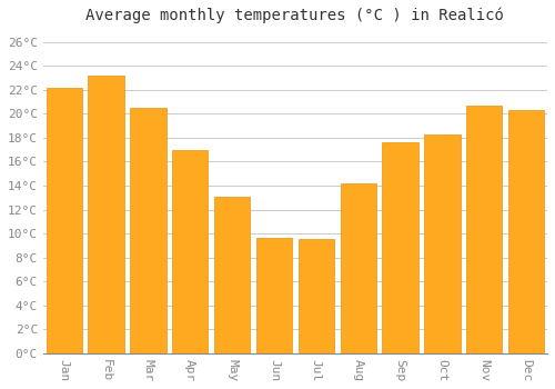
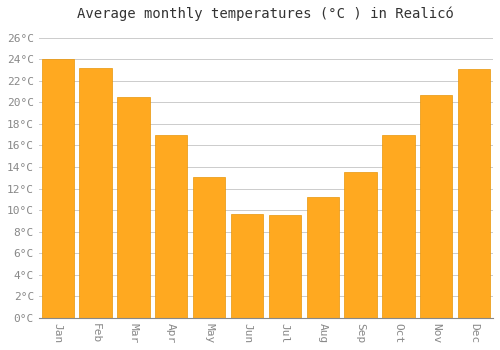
Jan: 22.2°C -> 24.0°C
Aug: 14.2°C -> 11.2°C
Sep: 17.6°C -> 13.5°C
Oct: 18.3°C -> 17.0°C
Dec: 20.3°C -> 23.1°C
